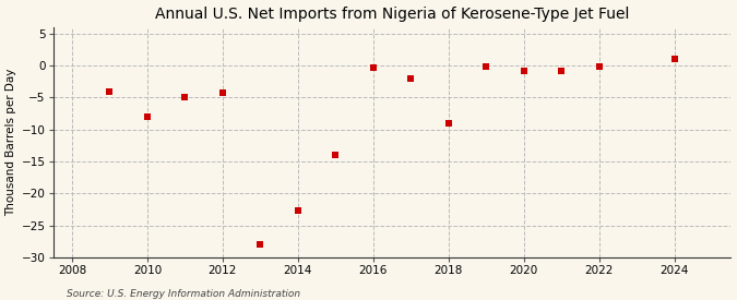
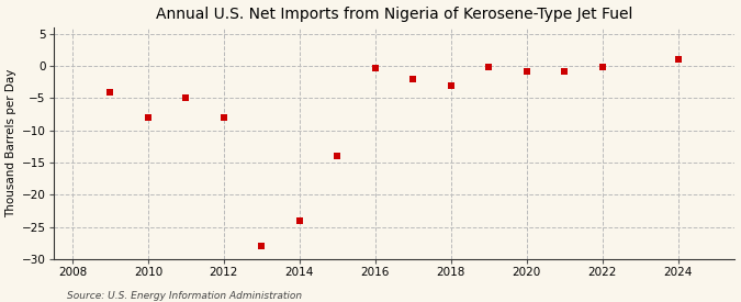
2012: -4.2 -> -8.0
2014: -22.6 -> -24.0
2018: -9.0 -> -3.0
